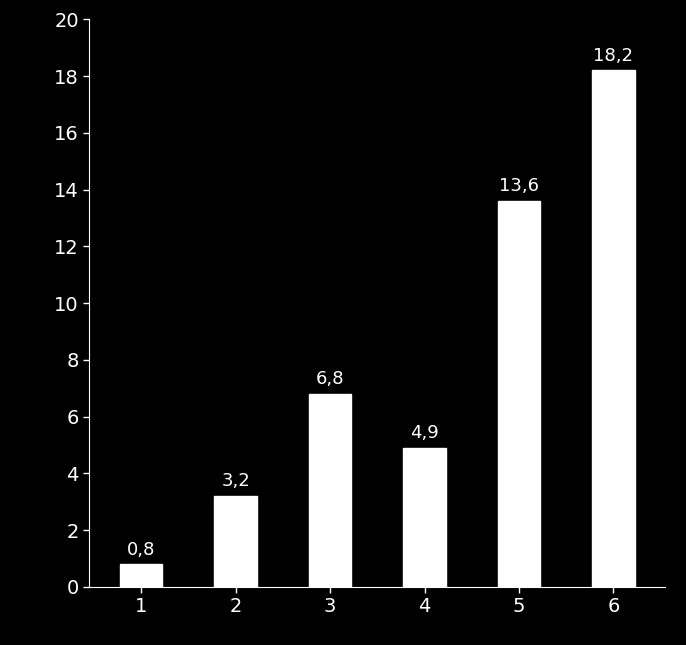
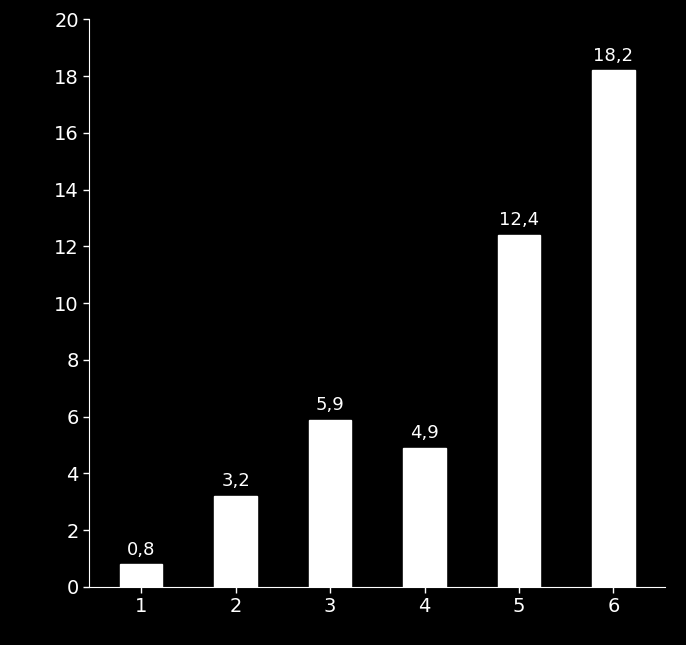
3: 6,8 -> 5,9
5: 13,6 -> 12,4
